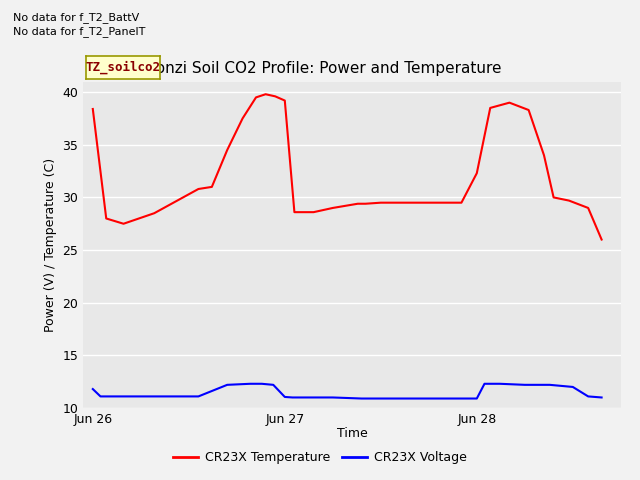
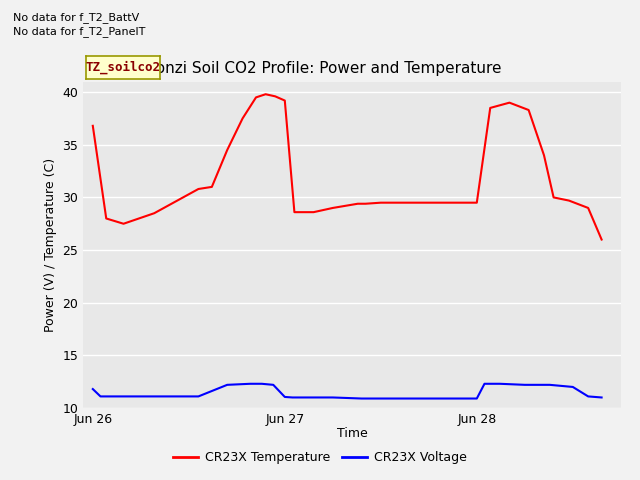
CR23X Temperature/Jun 26: 38.4 -> 36.8
CR23X Temperature/Jun 28: 32.3 -> 29.5
